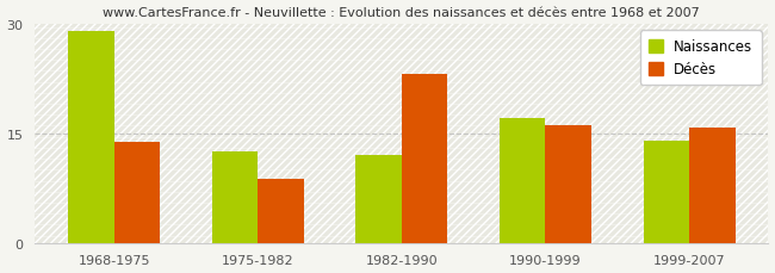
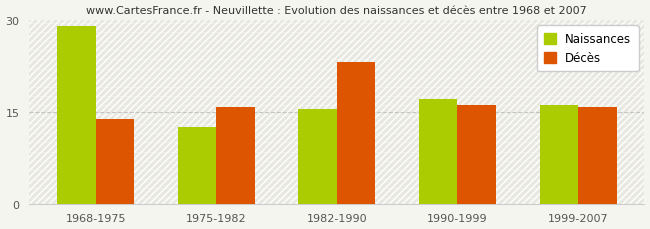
Décès/1975-1982: 8.8 -> 15.8
Naissances/1982-1990: 12.0 -> 15.5
Naissances/1999-2007: 14.0 -> 16.0
